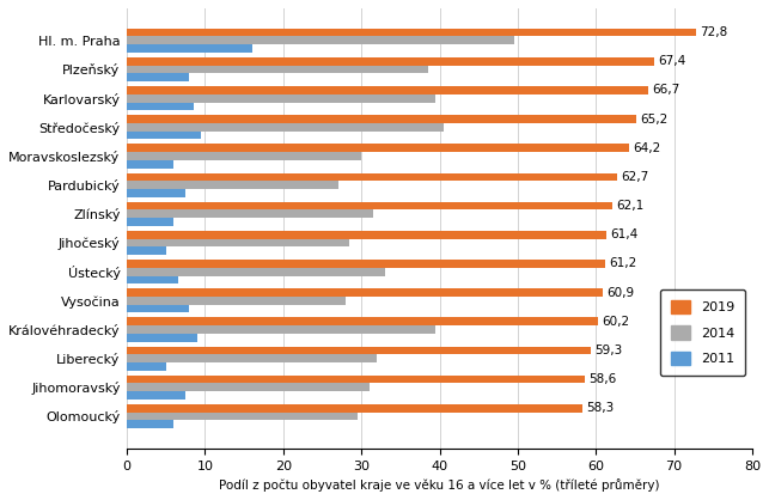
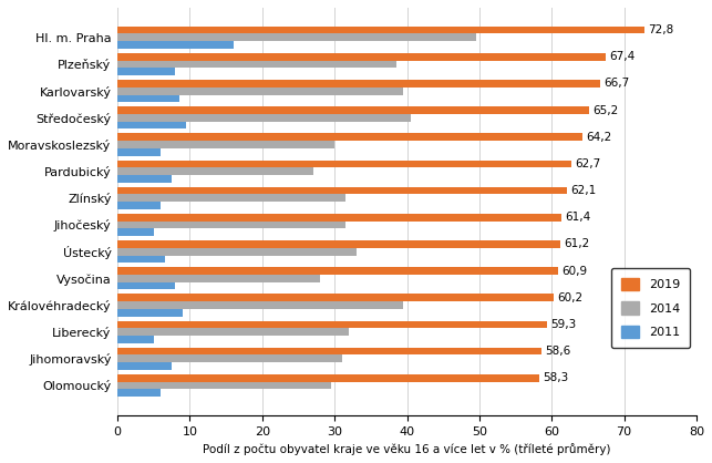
2014/Jihočeský: 28.4 -> 31.5
